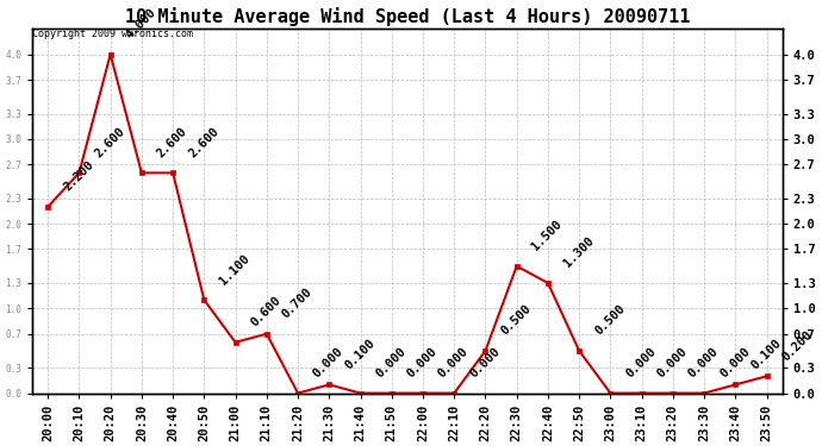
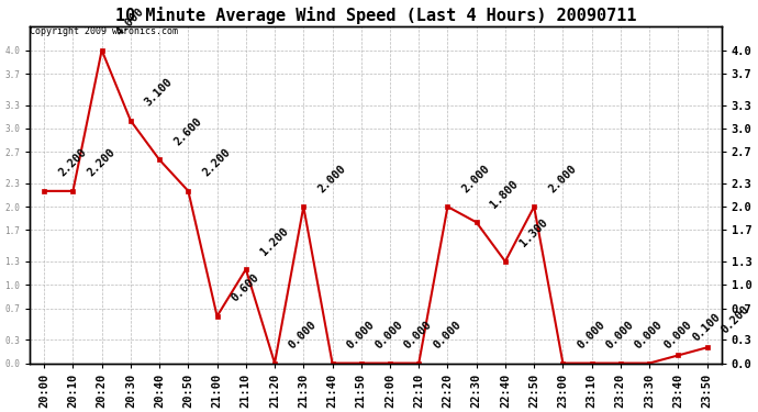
20:10: 2.600 -> 2.200
20:30: 2.600 -> 3.100
20:50: 1.100 -> 2.200
21:10: 0.700 -> 1.200
21:30: 0.100 -> 2.000
22:20: 0.500 -> 2.000
22:30: 1.500 -> 1.800
22:50: 0.500 -> 2.000
